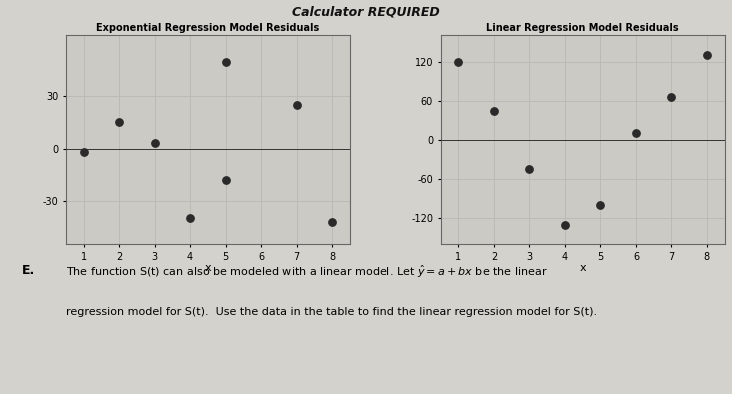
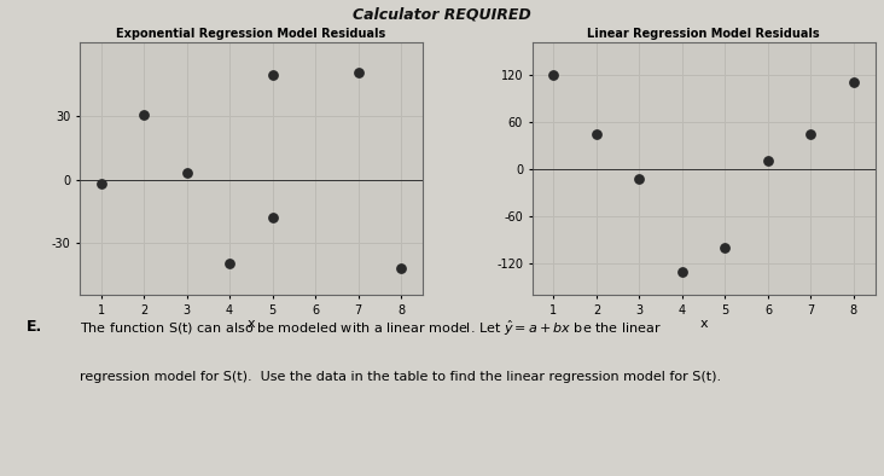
Exponential Regression Model Residuals/2: 15 -> 31
Exponential Regression Model Residuals/7: 25 -> 51
Linear Regression Model Residuals/3: -45 -> -12
Linear Regression Model Residuals/7: 65 -> 44
Linear Regression Model Residuals/8: 130 -> 110
